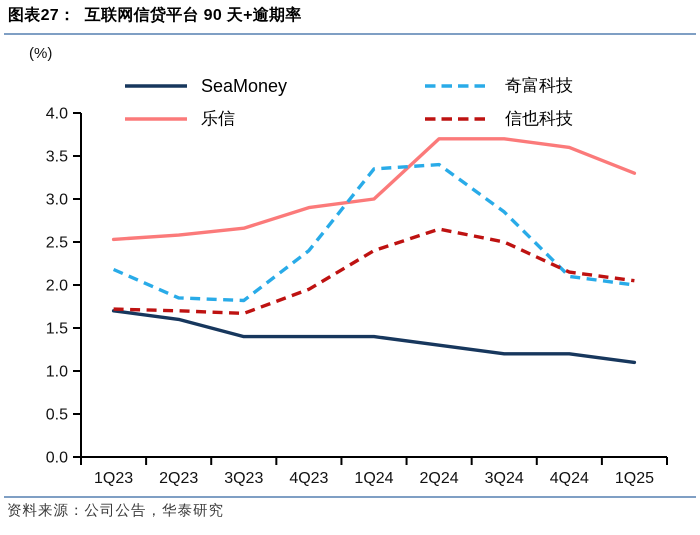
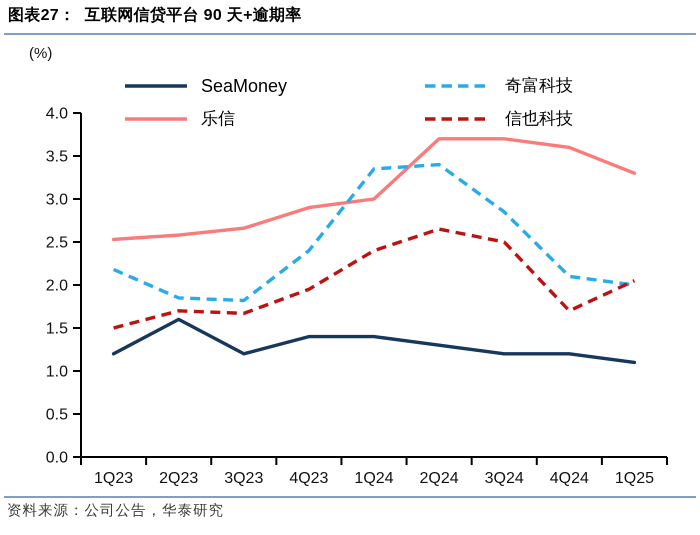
SeaMoney/1Q23: 1.7 -> 1.2
信也科技/1Q23: 1.7 -> 1.5
SeaMoney/3Q23: 1.4 -> 1.2
信也科技/4Q24: 2.1 -> 1.7
